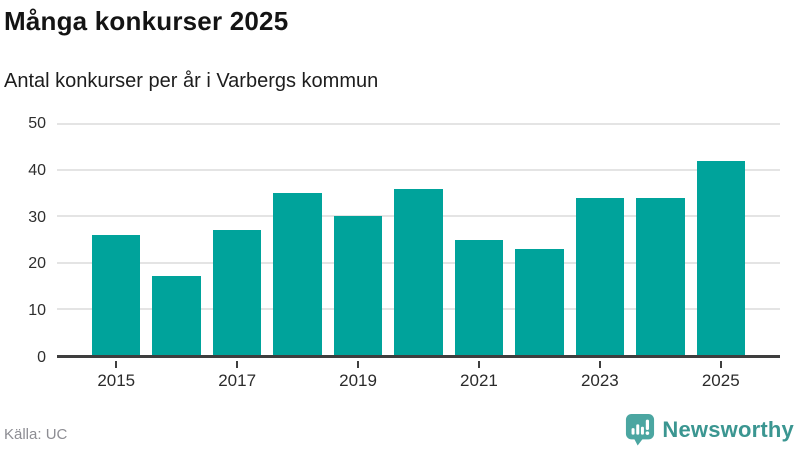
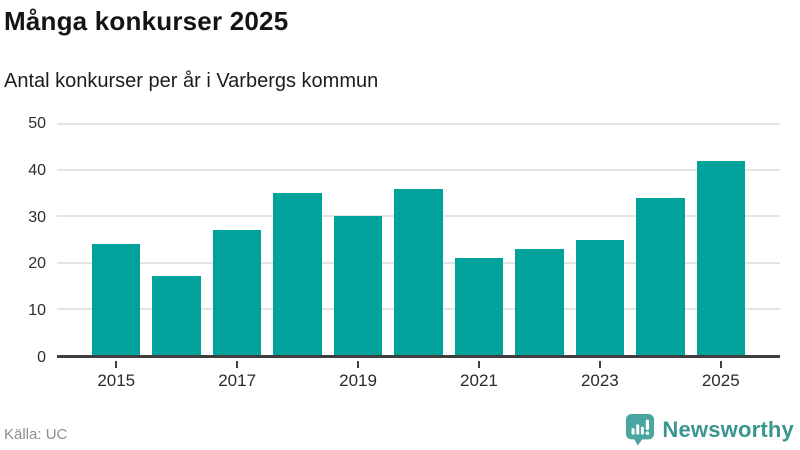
2015: 26 -> 24
2021: 25 -> 21
2023: 34 -> 25
